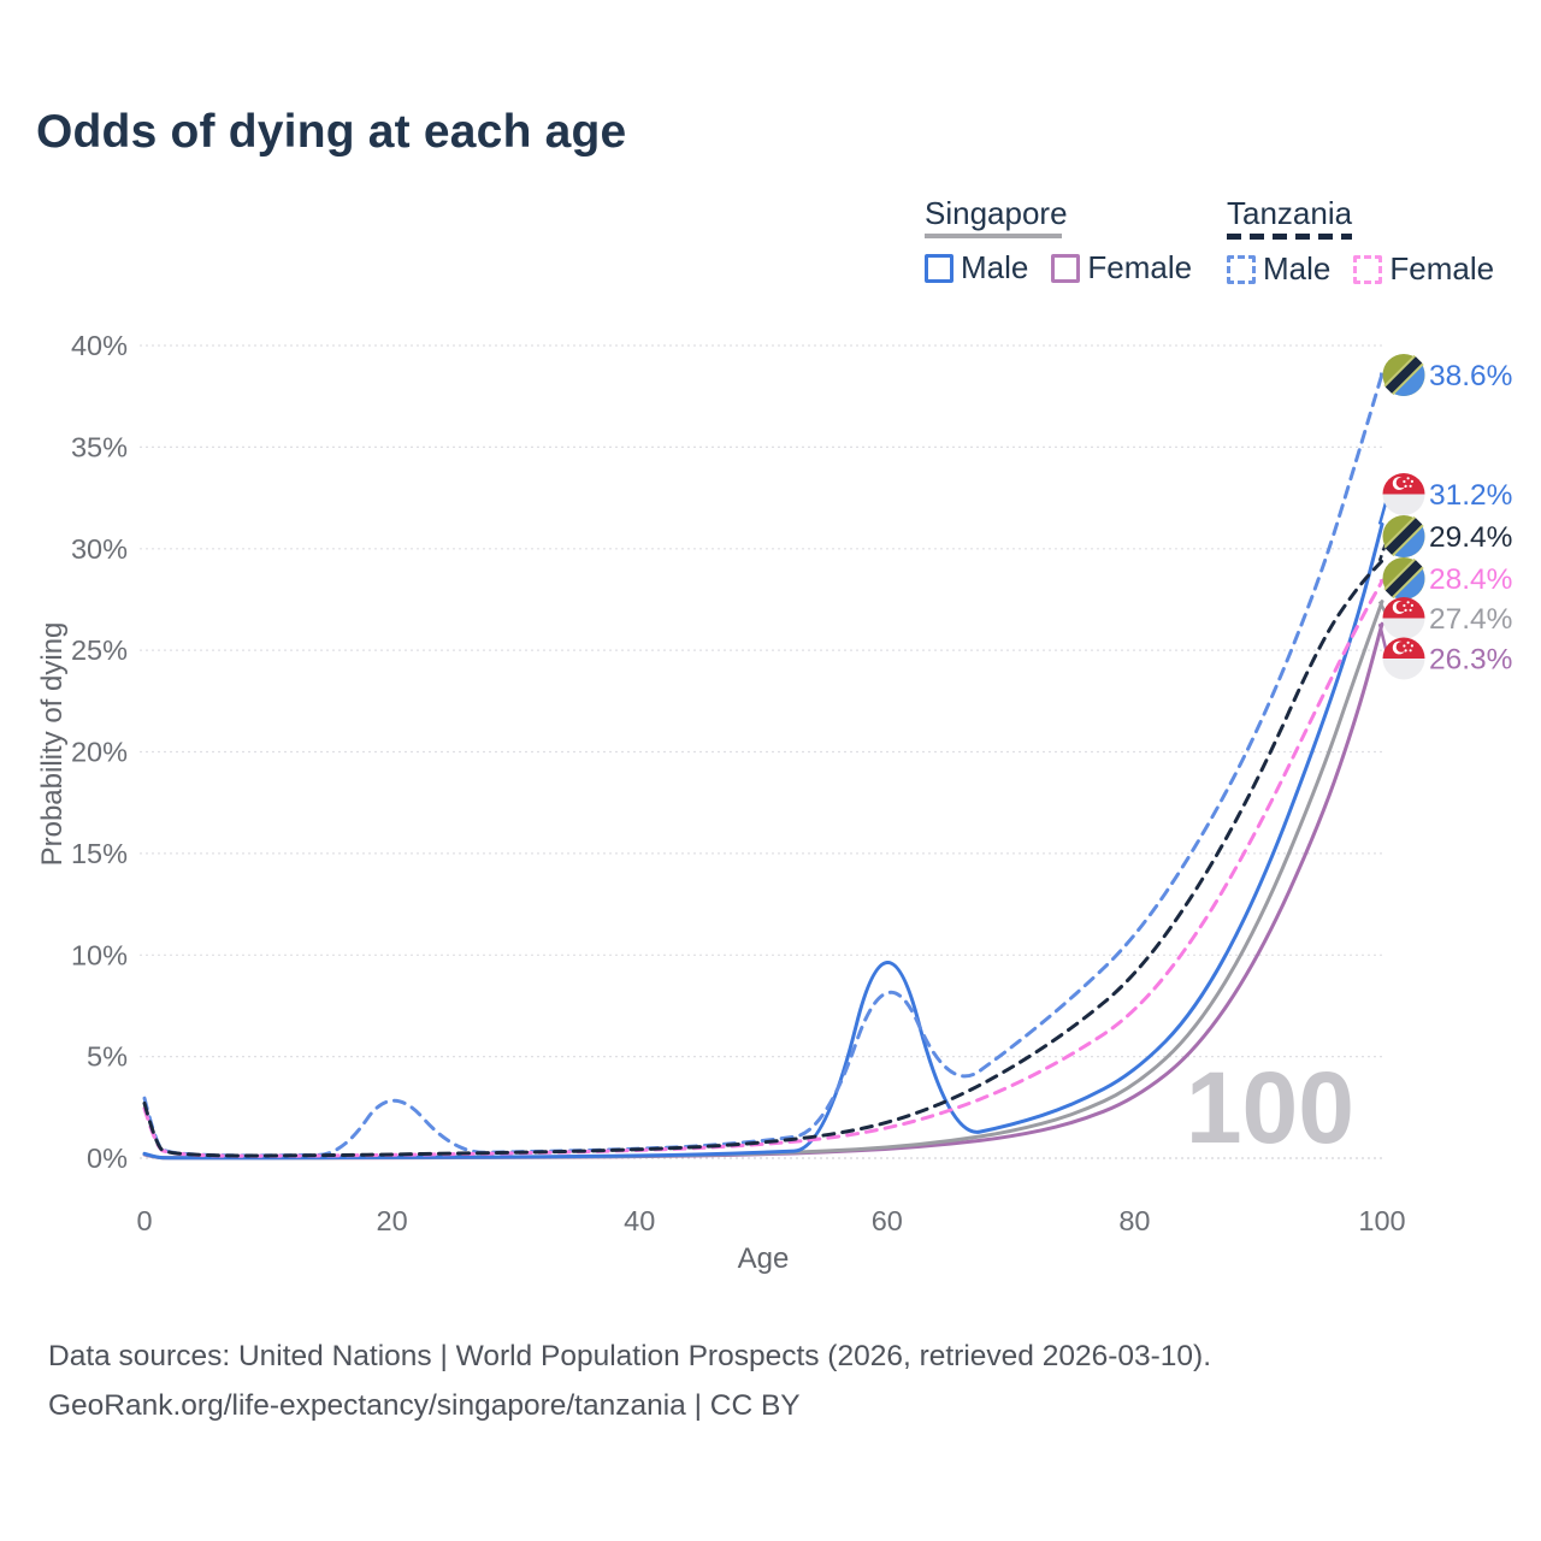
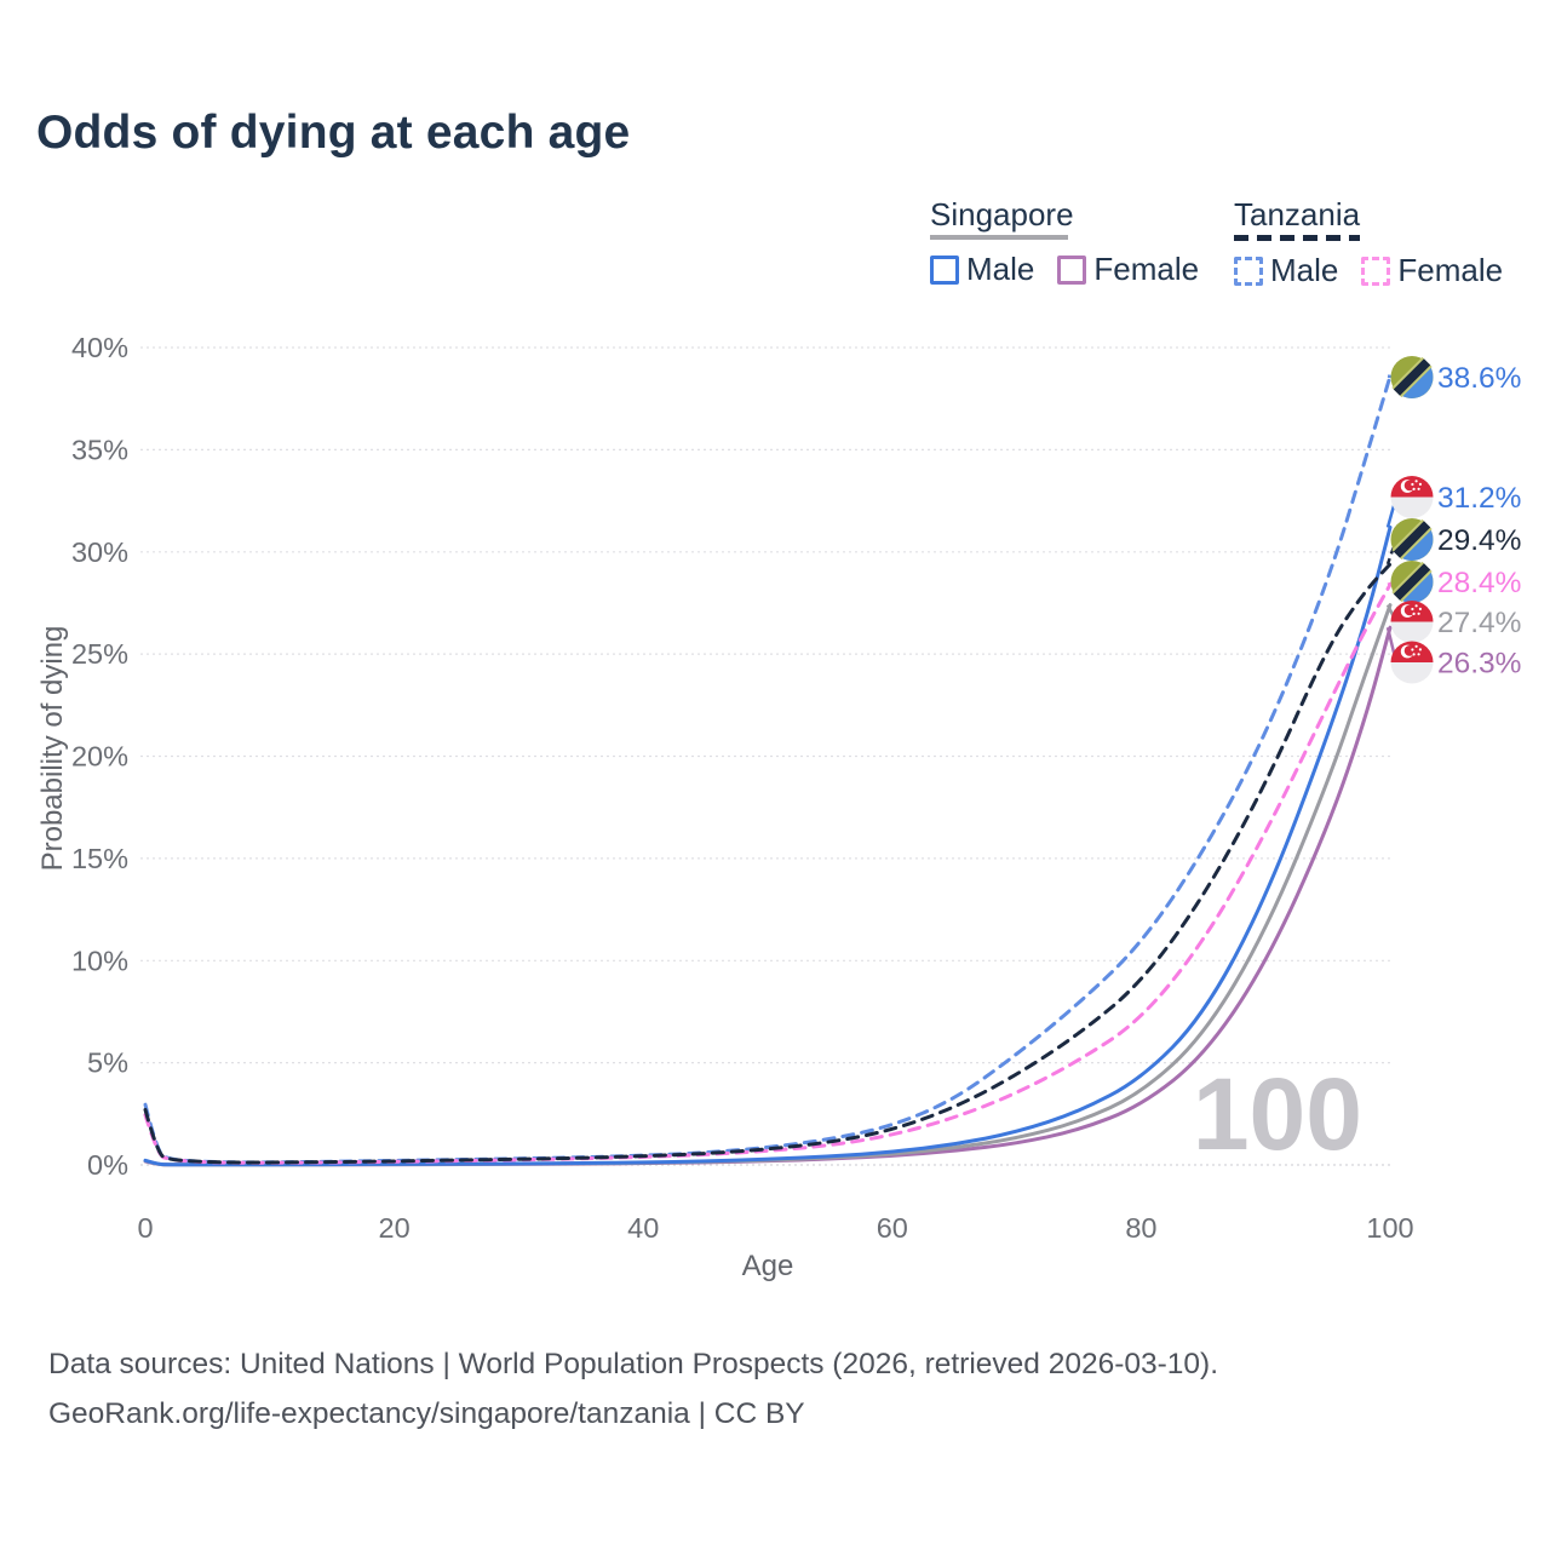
Tanzania Male/20: 3.7% -> 0.2%
Singapore Male/60: 12.6% -> 0.6%
Tanzania Male/60: 10.1% -> 1.9%
